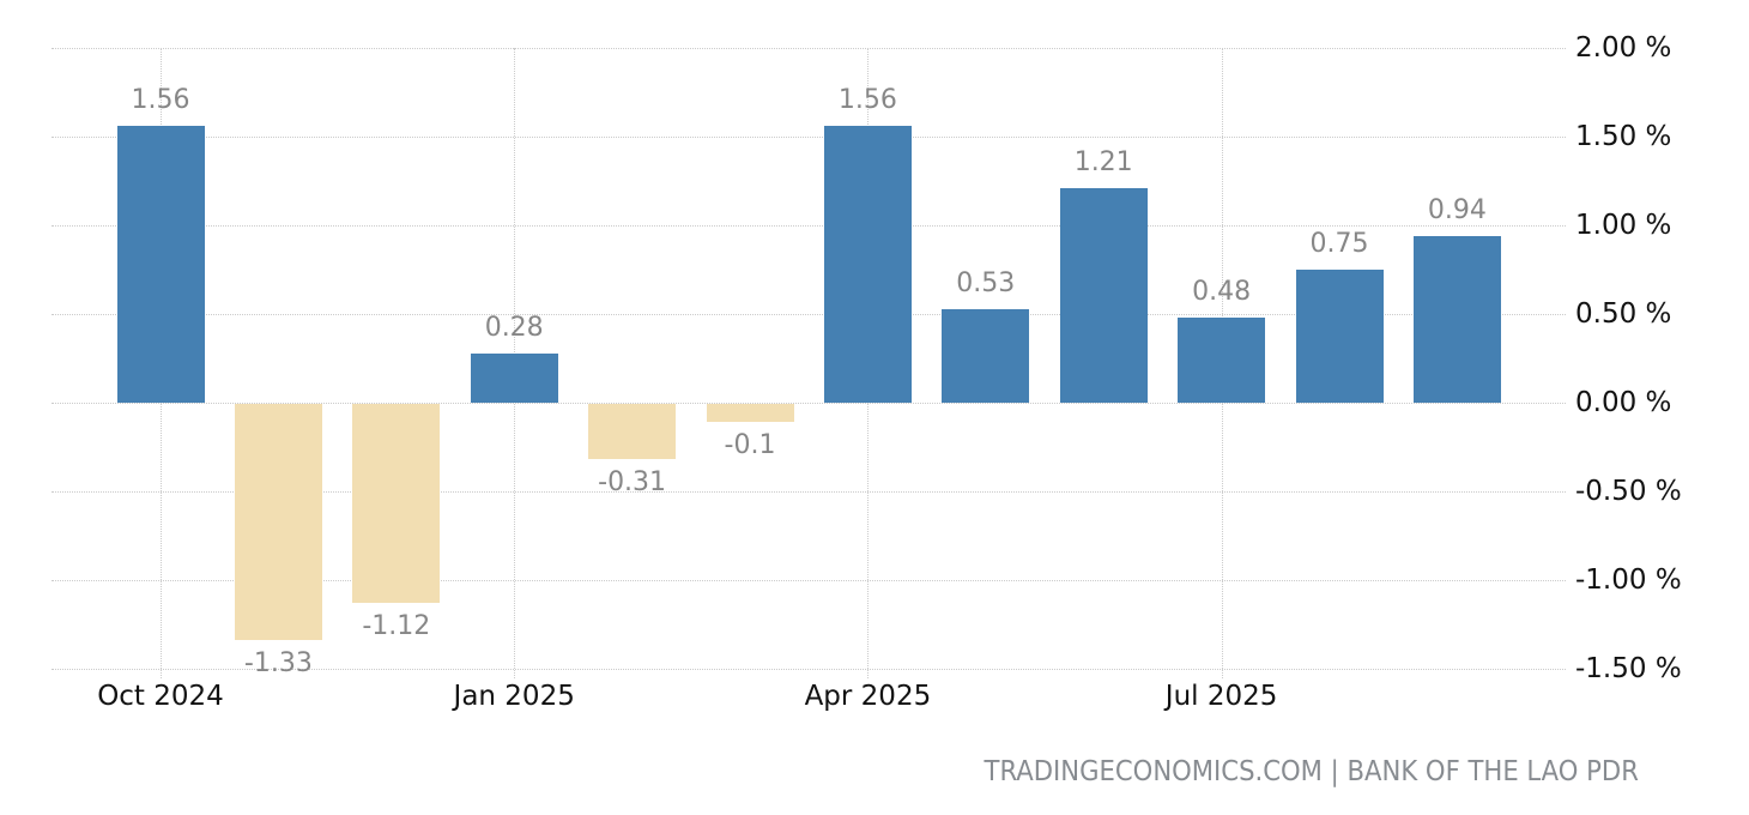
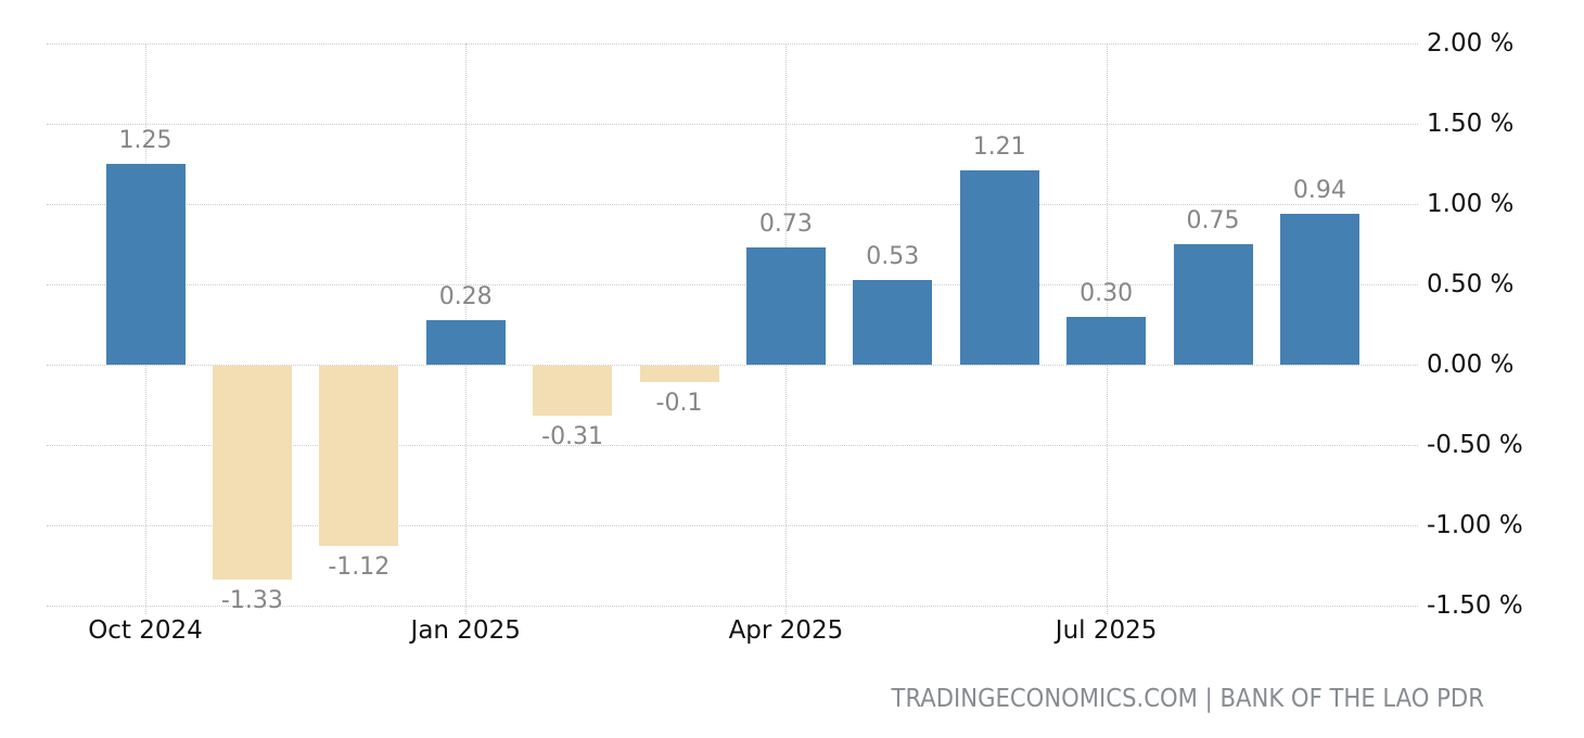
Oct 2024: 1.56 -> 1.25
Apr 2025: 1.56 -> 0.73
Jul 2025: 0.48 -> 0.30
